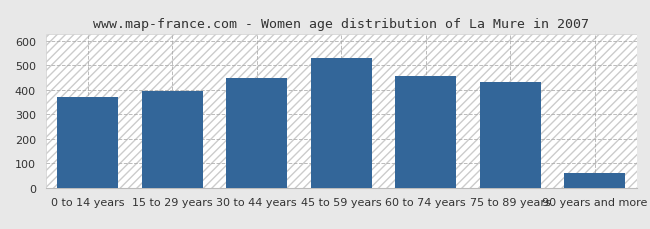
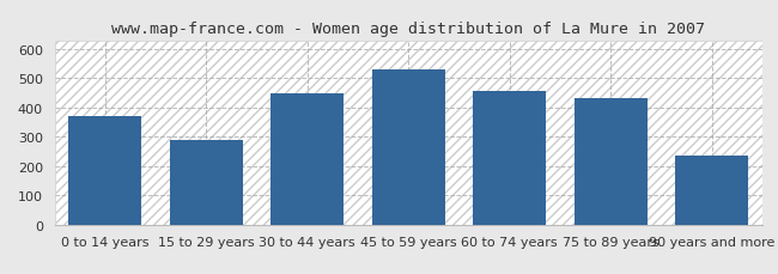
15 to 29 years: 395 -> 290
90 years and more: 60 -> 235
